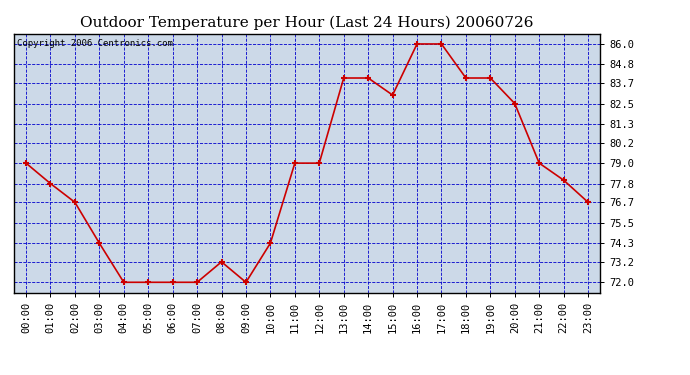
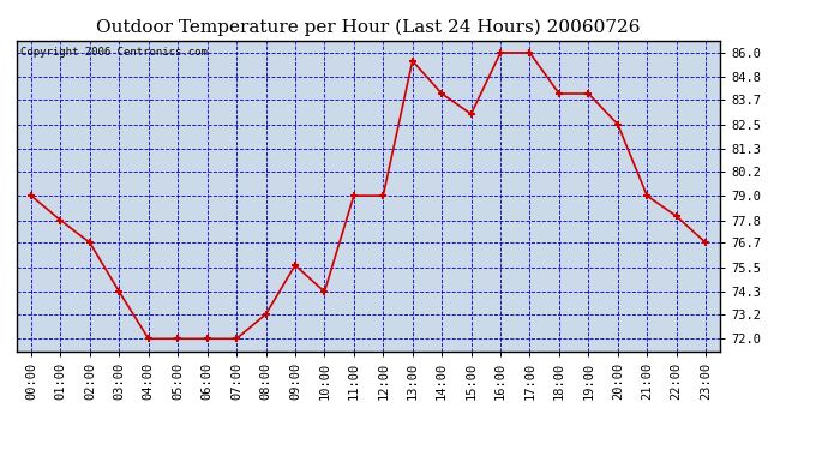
09:00: 72.0 -> 75.6
13:00: 84.0 -> 85.6
